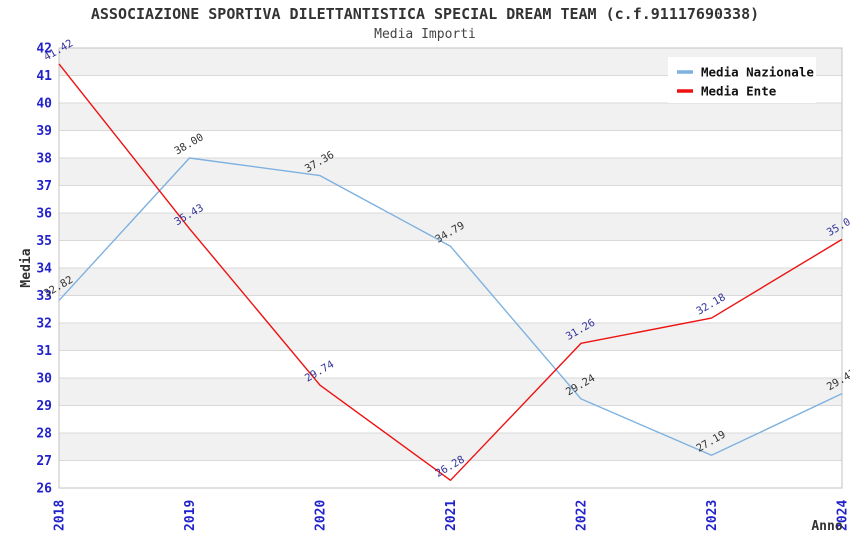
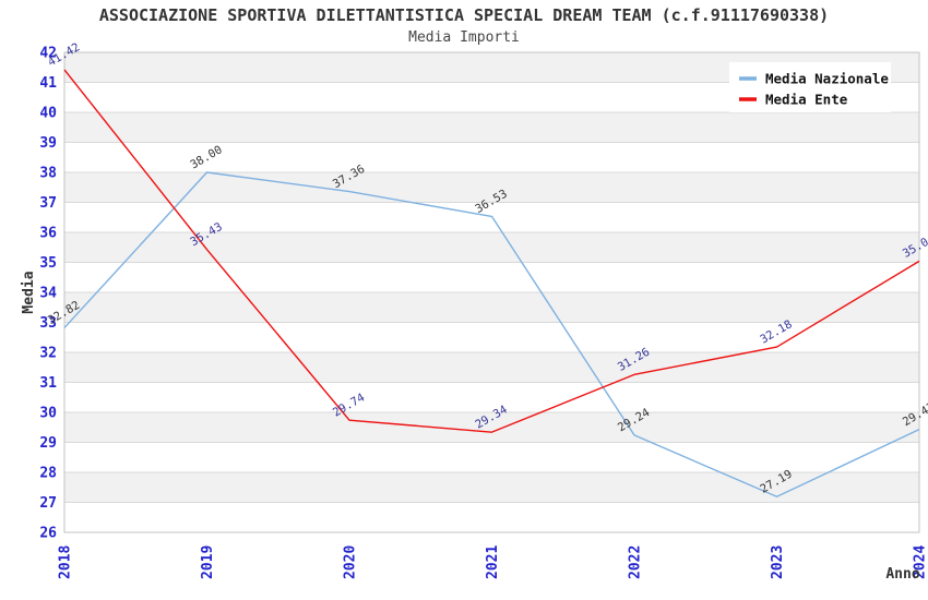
Media Nazionale/2021: 34.79 -> 36.53
Media Ente/2021: 26.28 -> 29.34
